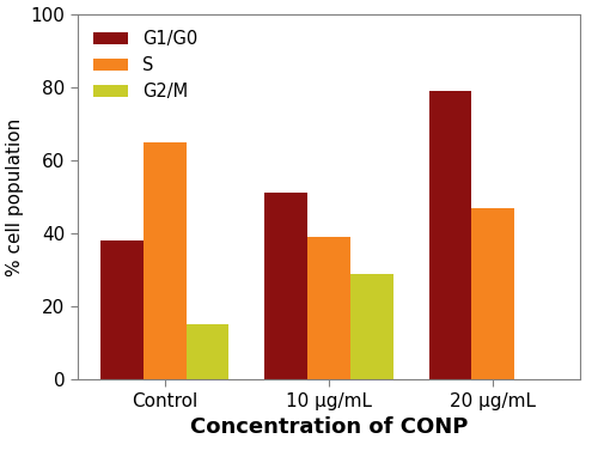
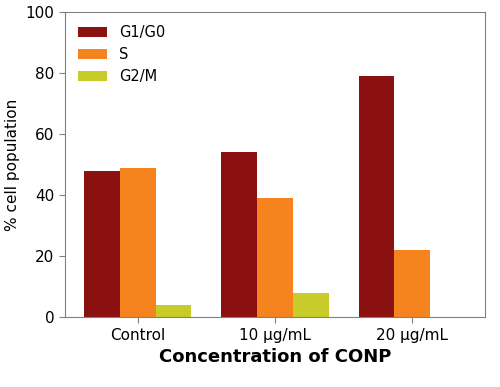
G1/G0/Control: 38 -> 48
S/Control: 65 -> 49
G2/M/Control: 15 -> 4
G1/G0/10 μg/mL: 51 -> 54
G2/M/10 μg/mL: 29 -> 8
S/20 μg/mL: 47 -> 22
